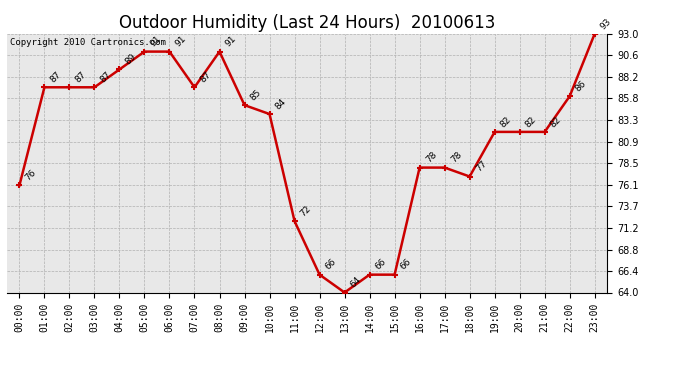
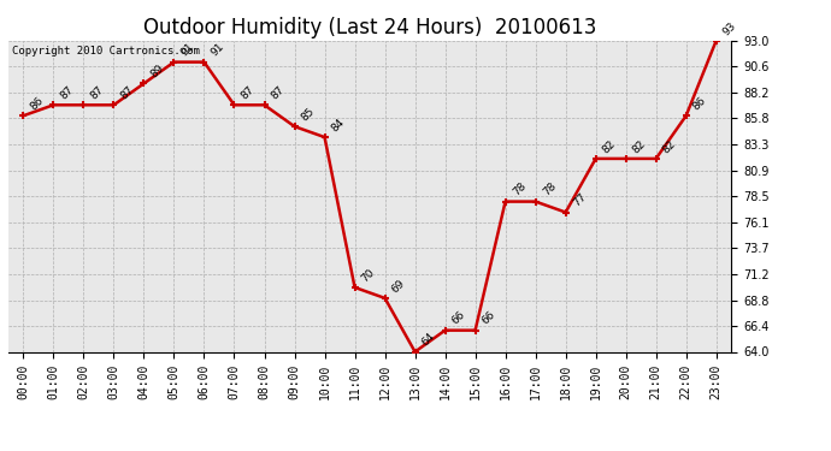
00:00: 76 -> 86
08:00: 91 -> 87
11:00: 72 -> 70
12:00: 66 -> 69
